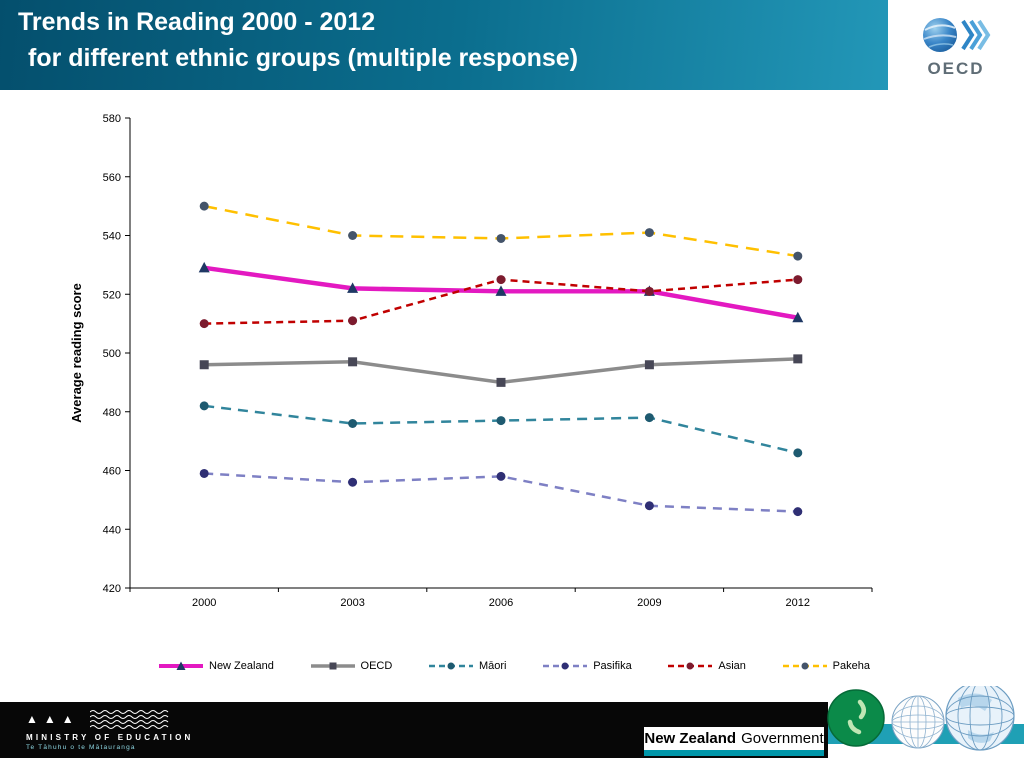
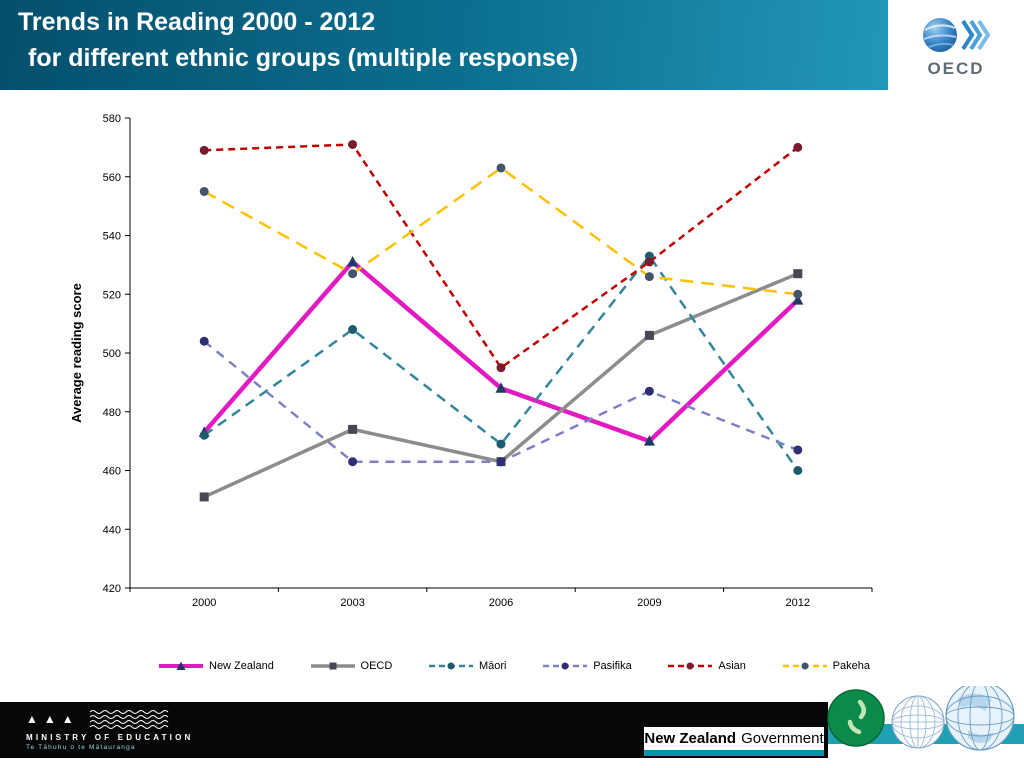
New Zealand/2000: 529 -> 473
OECD/2000: 496 -> 451
Māori/2000: 482 -> 472
Pasifika/2000: 459 -> 504
Asian/2000: 510 -> 569
Pakeha/2000: 550 -> 555
New Zealand/2003: 522 -> 531
OECD/2003: 497 -> 474
Māori/2003: 476 -> 508
Pasifika/2003: 456 -> 463
Asian/2003: 511 -> 571
Pakeha/2003: 540 -> 527
New Zealand/2006: 521 -> 488
OECD/2006: 490 -> 463
Māori/2006: 477 -> 469
Pasifika/2006: 458 -> 463
Asian/2006: 525 -> 495
Pakeha/2006: 539 -> 563
New Zealand/2009: 521 -> 470
OECD/2009: 496 -> 506
Māori/2009: 478 -> 533
Pasifika/2009: 448 -> 487
Asian/2009: 521 -> 531
Pakeha/2009: 541 -> 526
New Zealand/2012: 512 -> 518
OECD/2012: 498 -> 527
Māori/2012: 466 -> 460
Pasifika/2012: 446 -> 467
Asian/2012: 525 -> 570
Pakeha/2012: 533 -> 520
